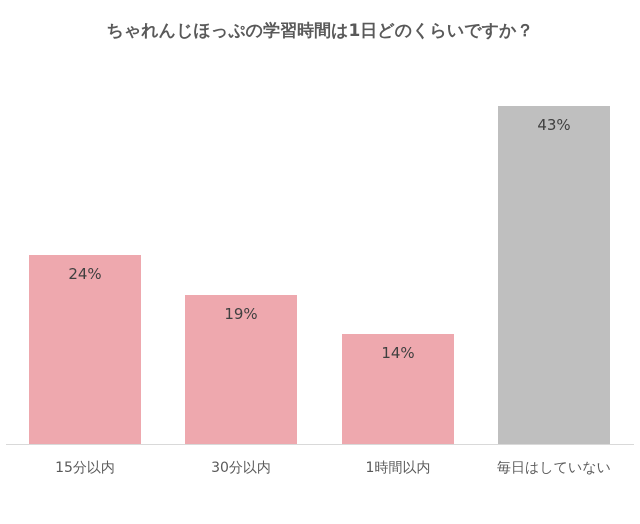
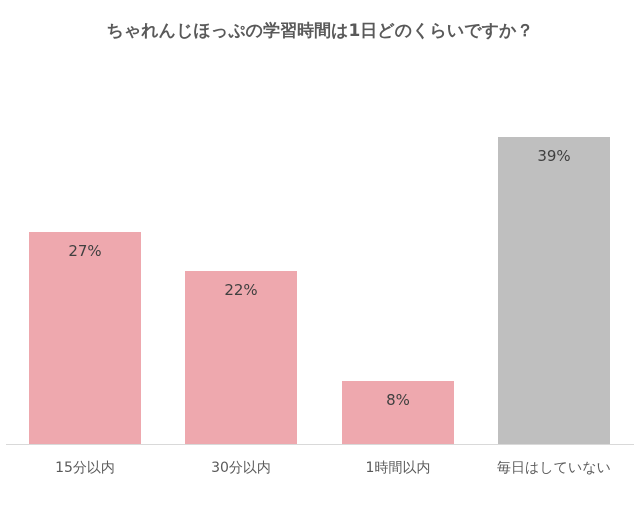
15分以内: 24% -> 27%
30分以内: 19% -> 22%
1時間以内: 14% -> 8%
毎日はしていない: 43% -> 39%
